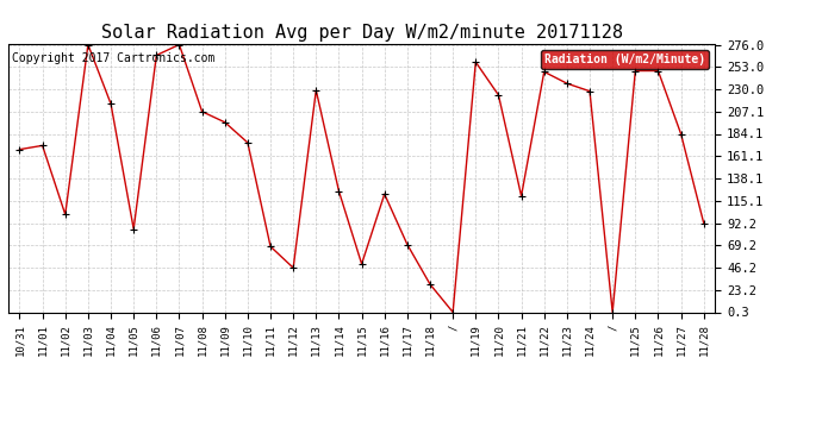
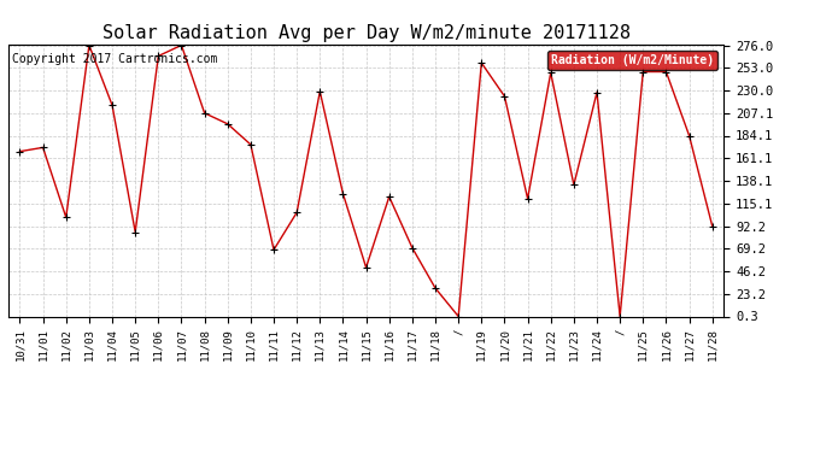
11/12: 46 -> 106
11/23: 236 -> 134
